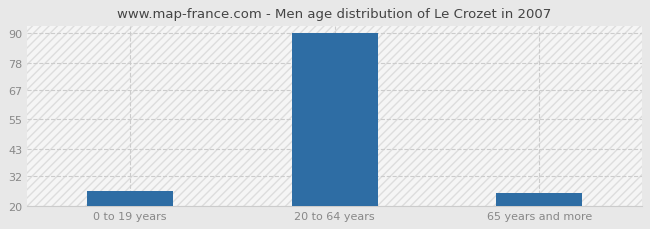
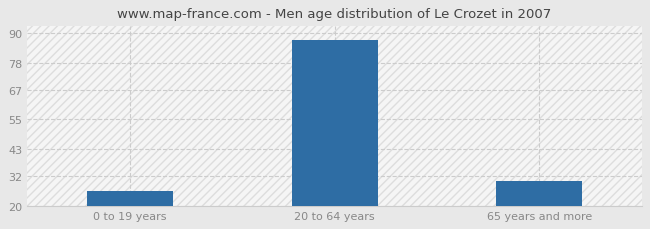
20 to 64 years: 90 -> 87
65 years and more: 25 -> 30
